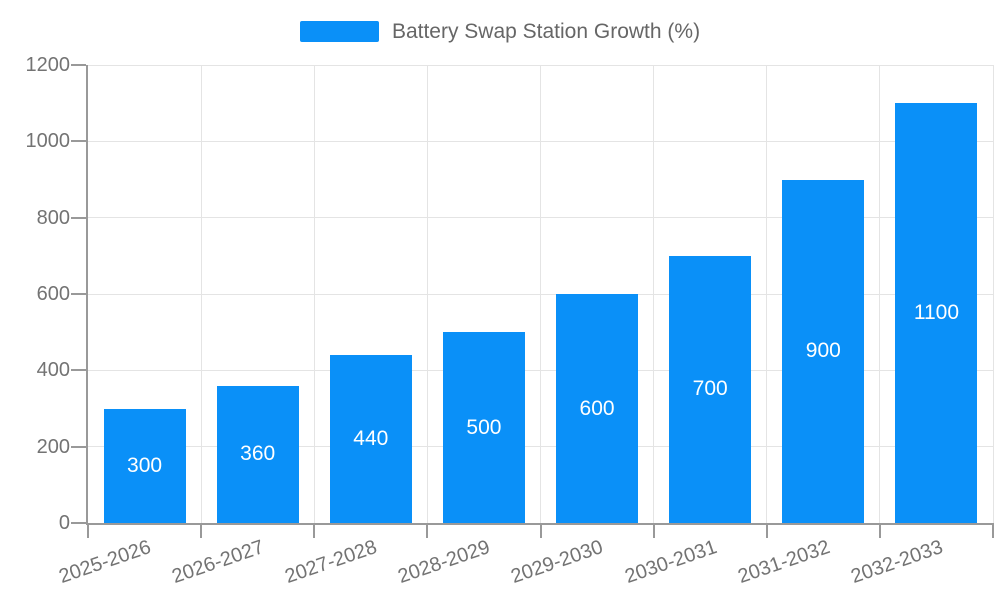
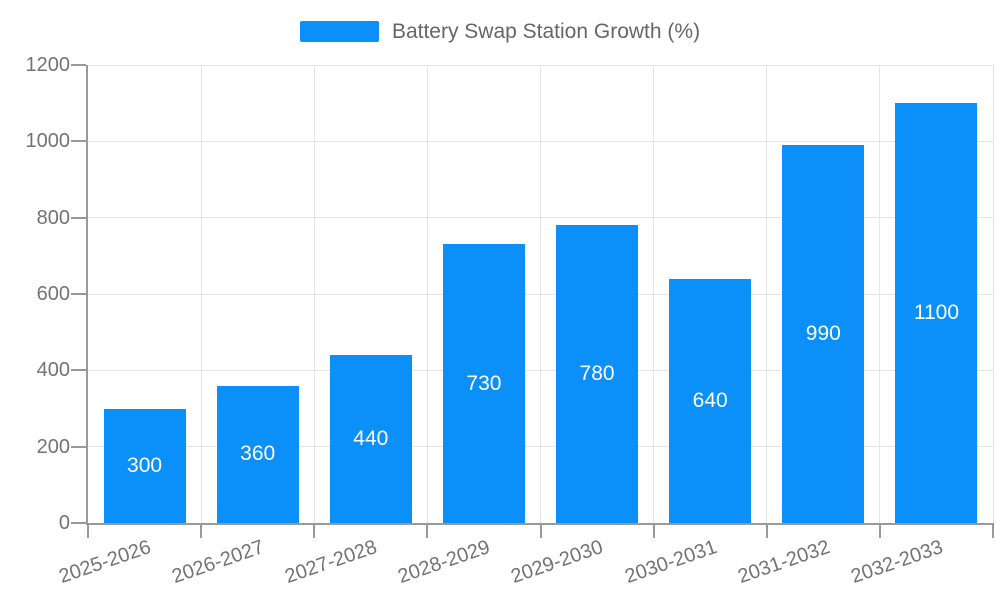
2028-2029: 500 -> 730
2029-2030: 600 -> 780
2030-2031: 700 -> 640
2031-2032: 900 -> 990
